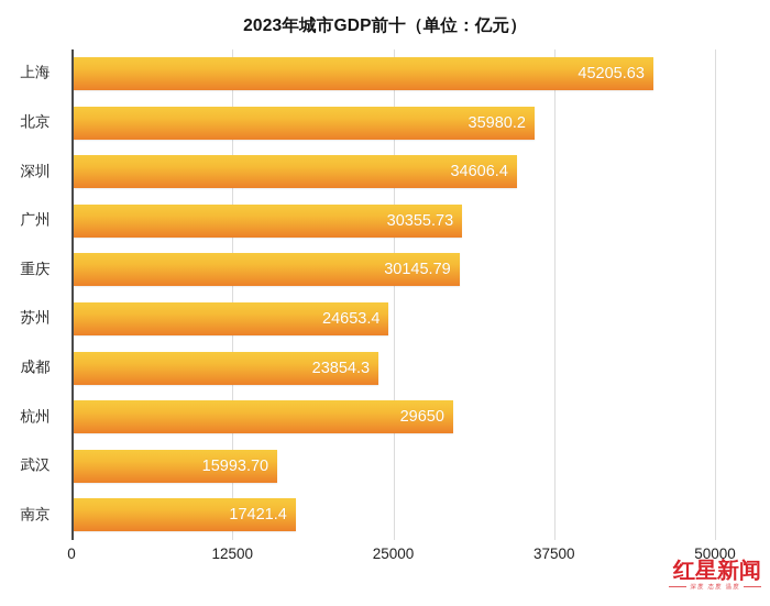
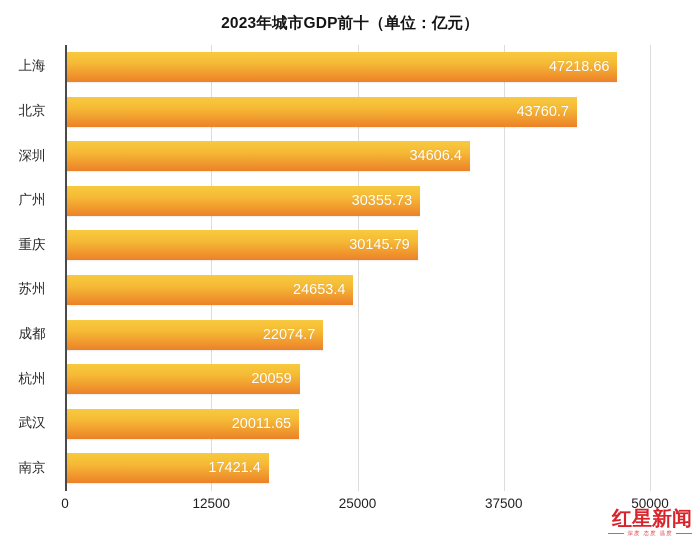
上海: 45205.63 -> 47218.66
北京: 35980.2 -> 43760.7
成都: 23854.3 -> 22074.7
杭州: 29650 -> 20059
武汉: 15993.70 -> 20011.65
